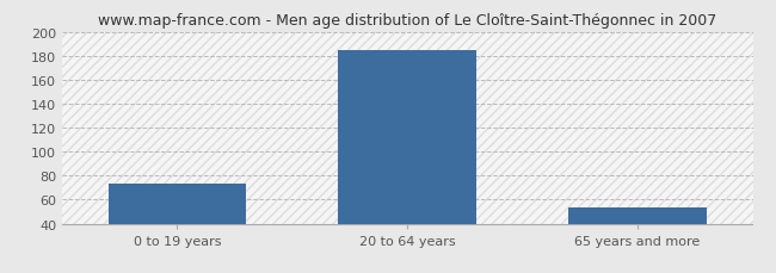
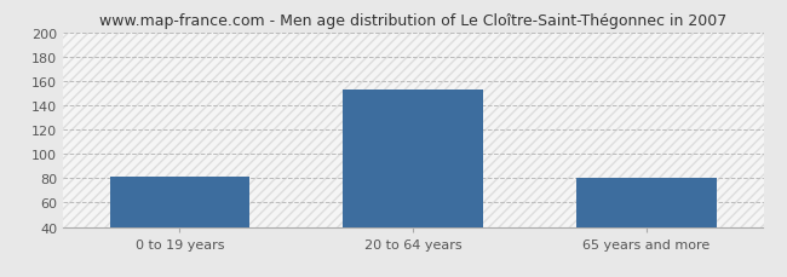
0 to 19 years: 73 -> 81
20 to 64 years: 185 -> 153
65 years and more: 54 -> 80
